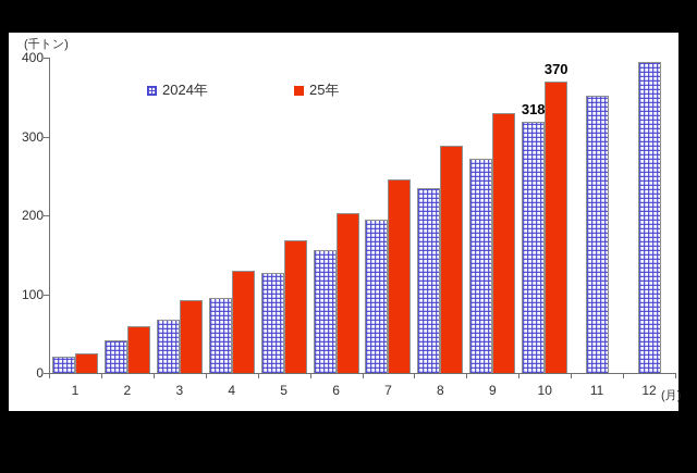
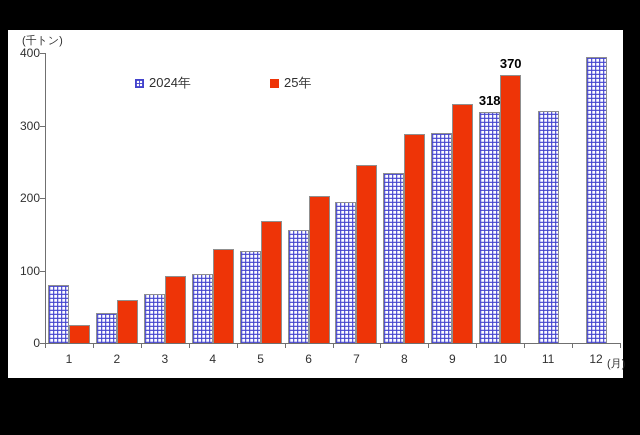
2024年/1: 20 -> 80
2024年/9: 270 -> 290
2024年/11: 350 -> 320
